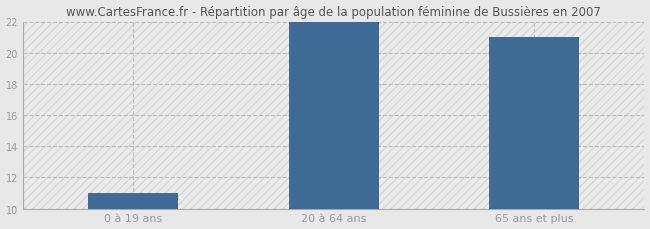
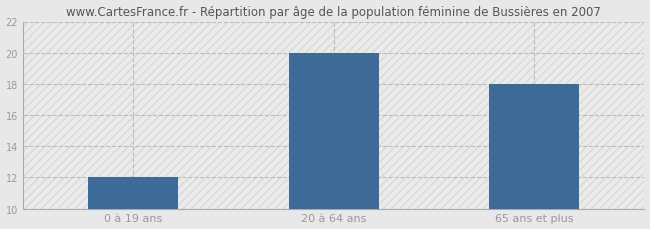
0 à 19 ans: 11 -> 12
20 à 64 ans: 22 -> 20
65 ans et plus: 21 -> 18
